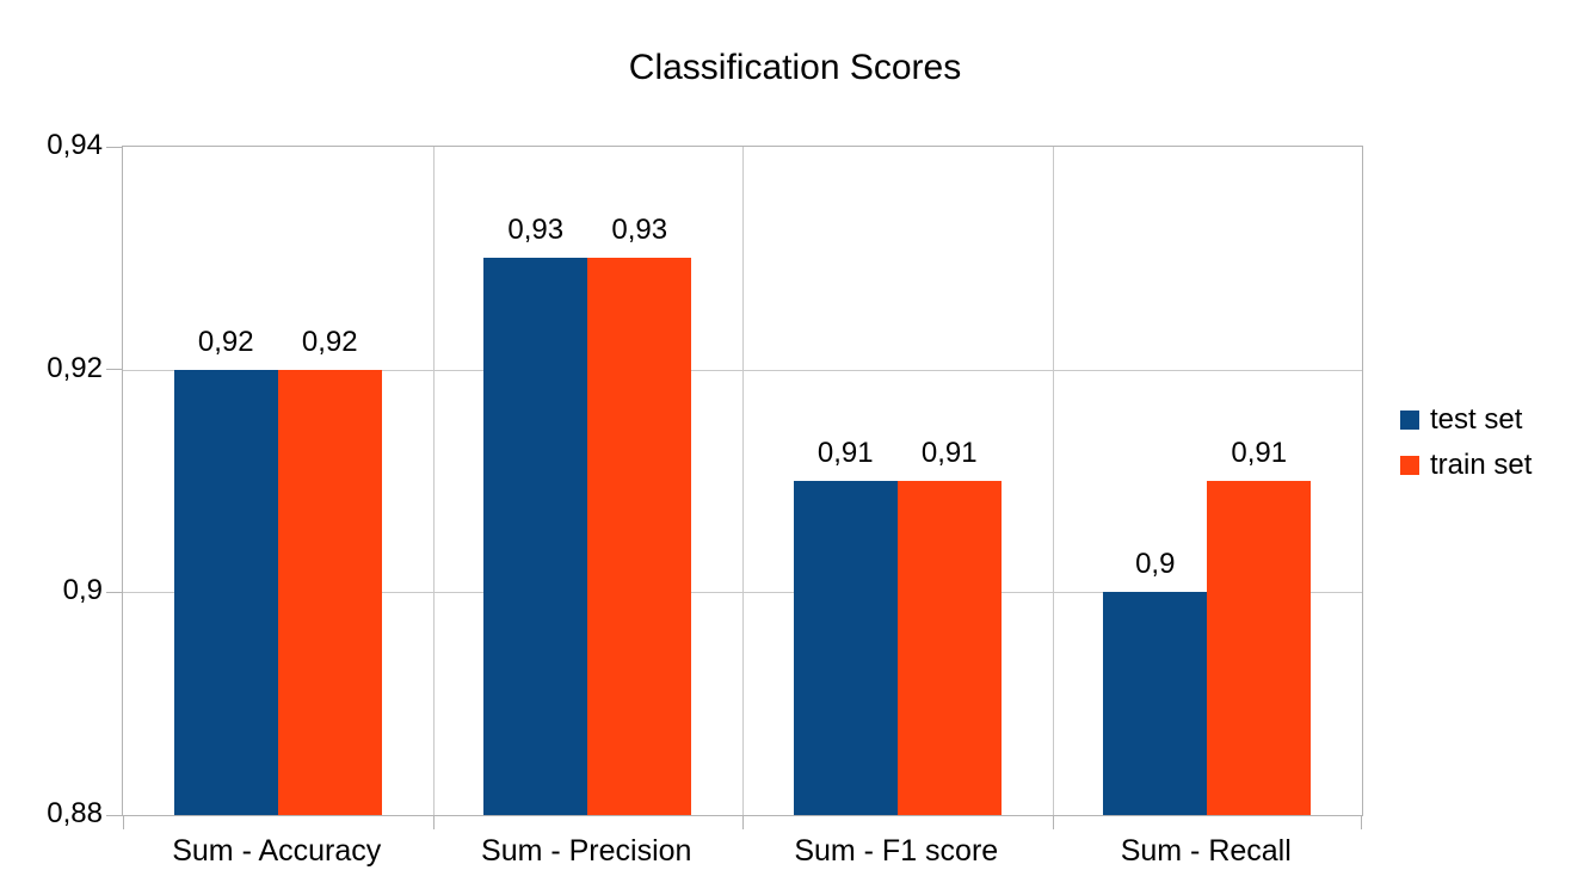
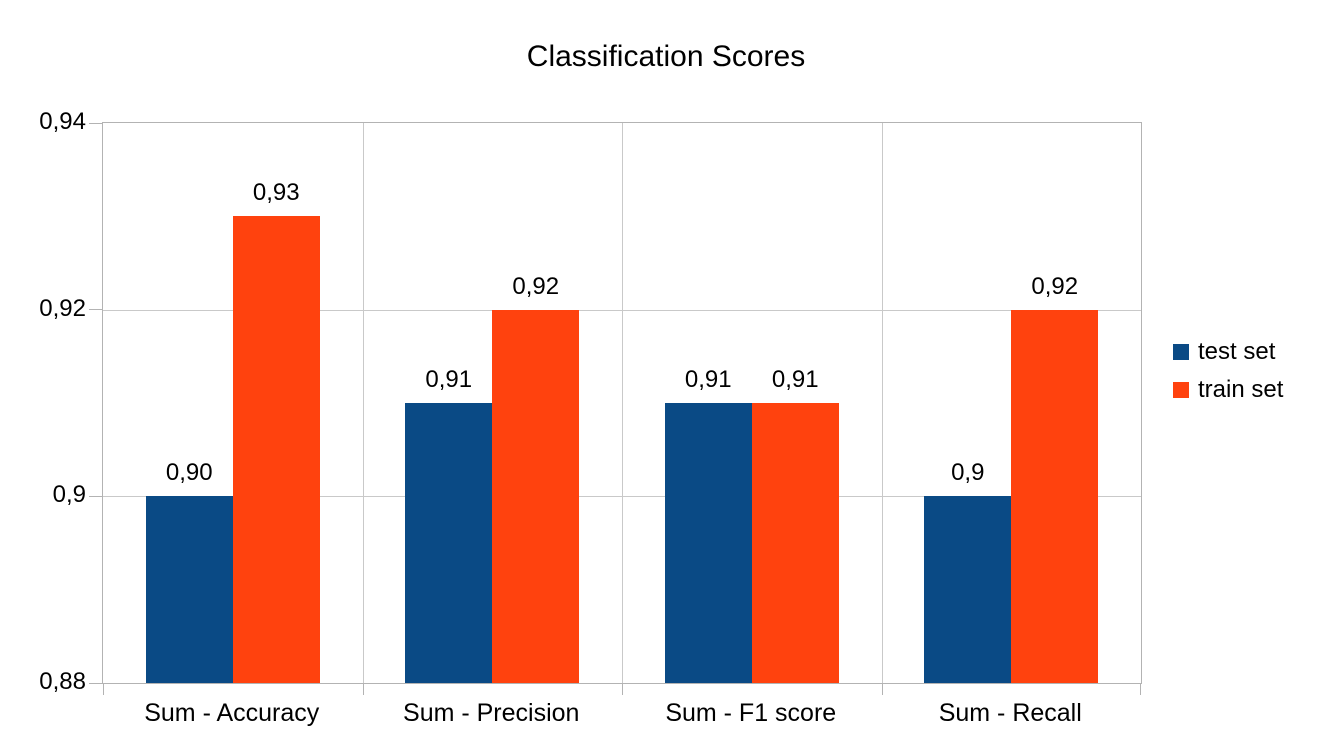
test set/Sum - Accuracy: 0,92 -> 0,90
train set/Sum - Accuracy: 0,92 -> 0,93
test set/Sum - Precision: 0,93 -> 0,91
train set/Sum - Precision: 0,93 -> 0,92
train set/Sum - Recall: 0,91 -> 0,92
